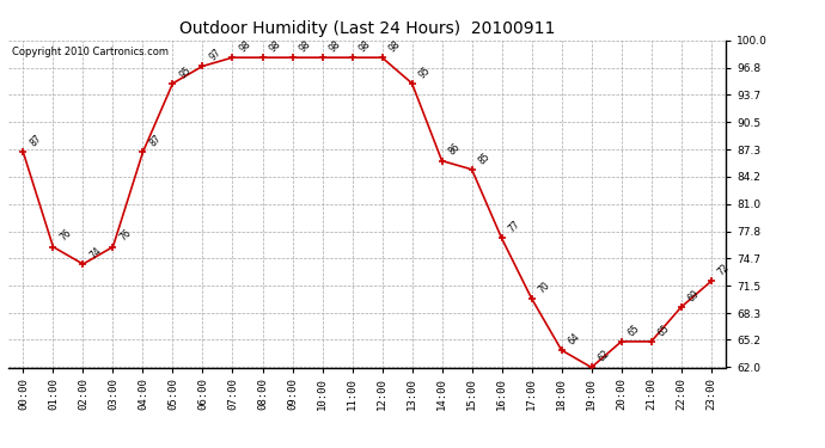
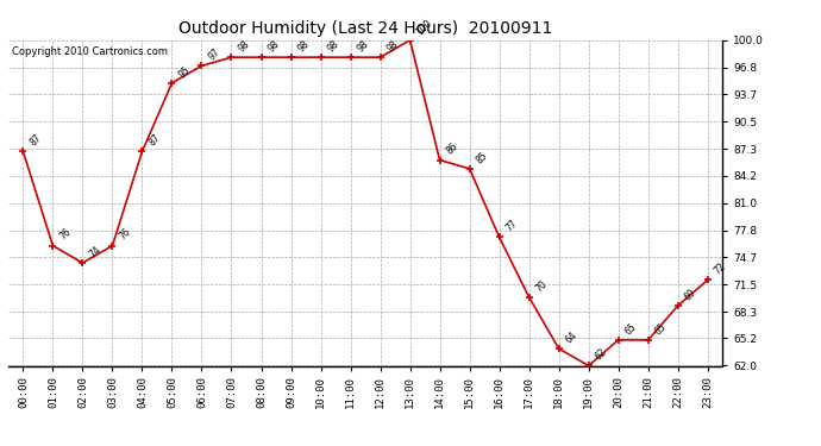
13:00: 95 -> 100
